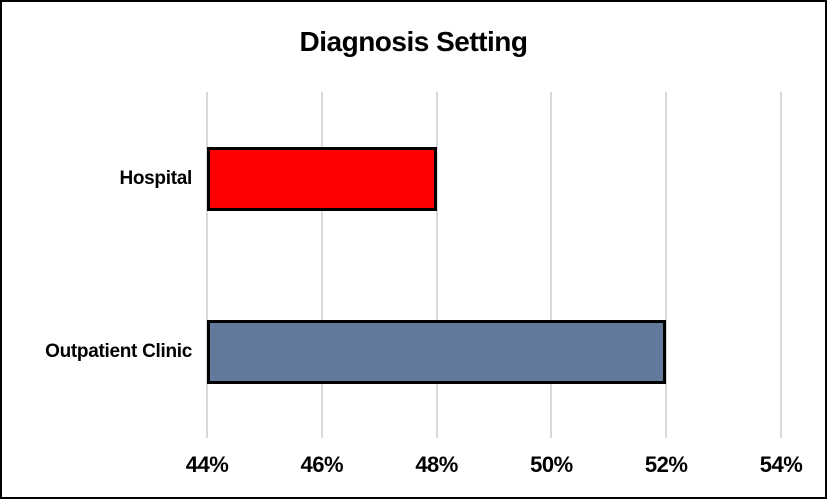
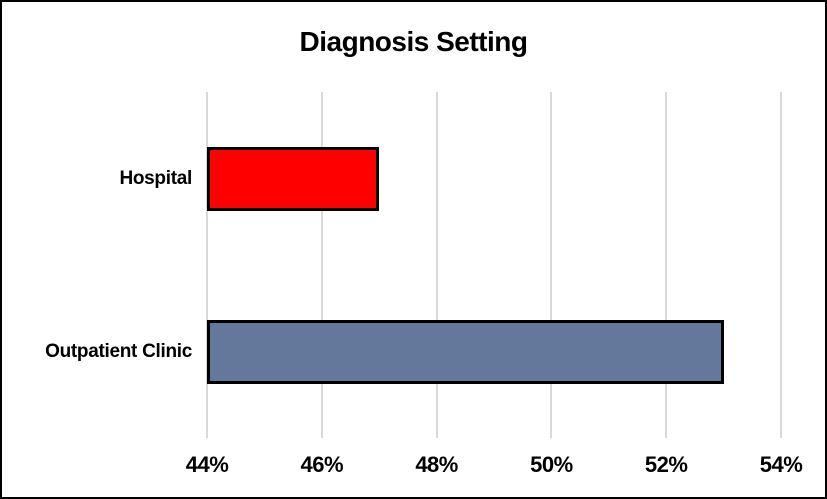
Hospital: 48% -> 47%
Outpatient Clinic: 52% -> 53%
